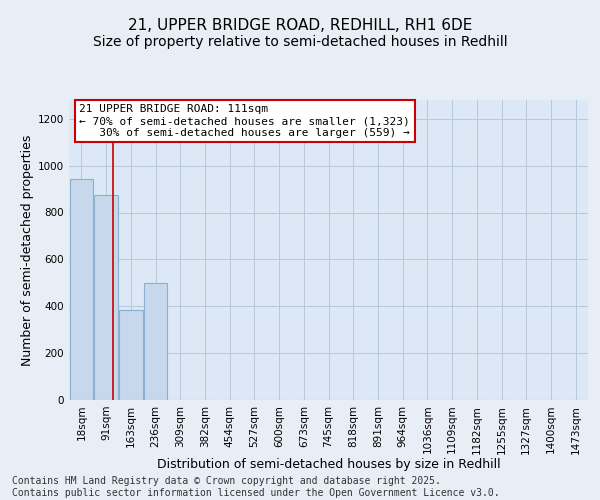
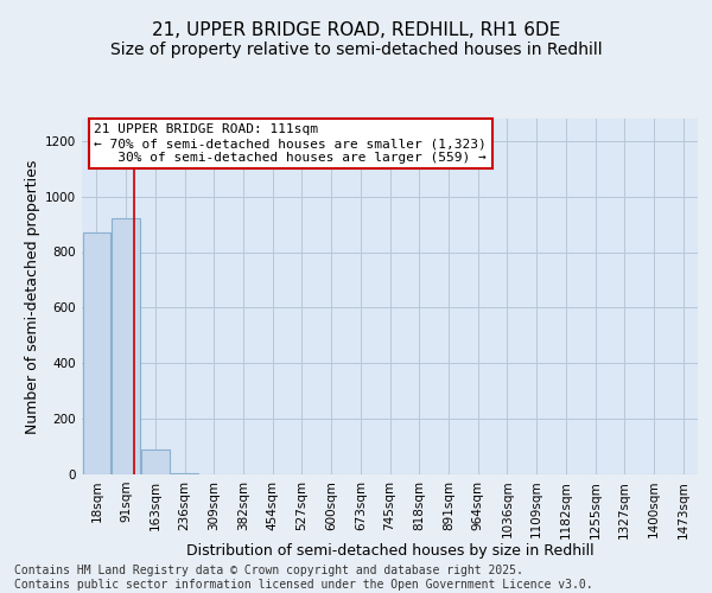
18sqm: 945 -> 870
91sqm: 875 -> 920
163sqm: 385 -> 90
236sqm: 500 -> 5
